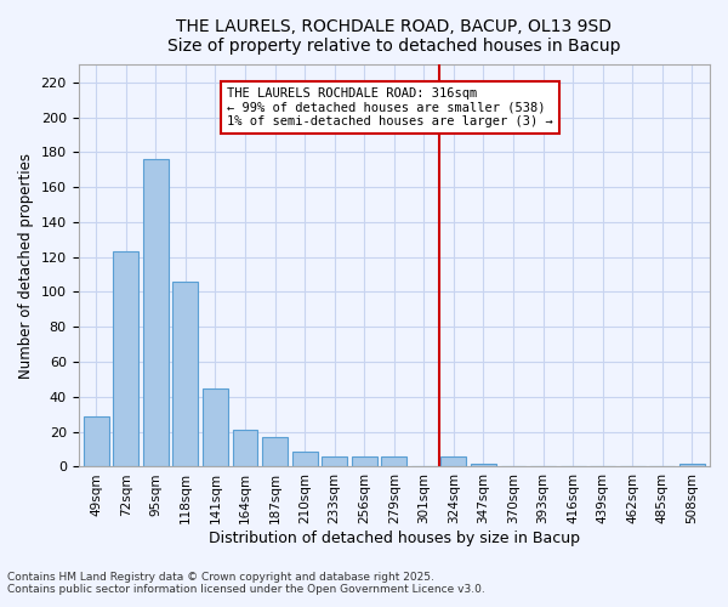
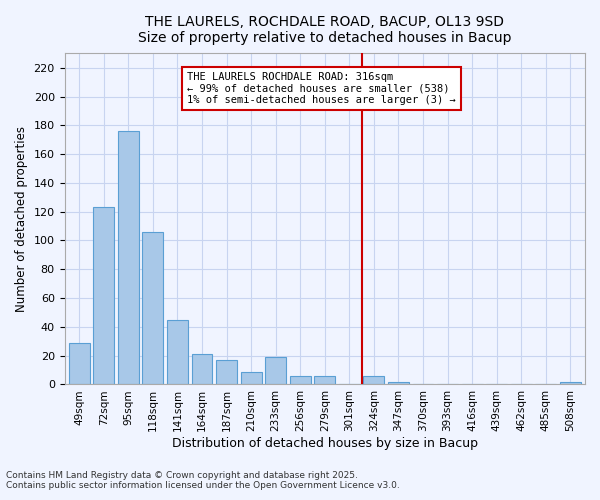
233sqm: 6 -> 19
